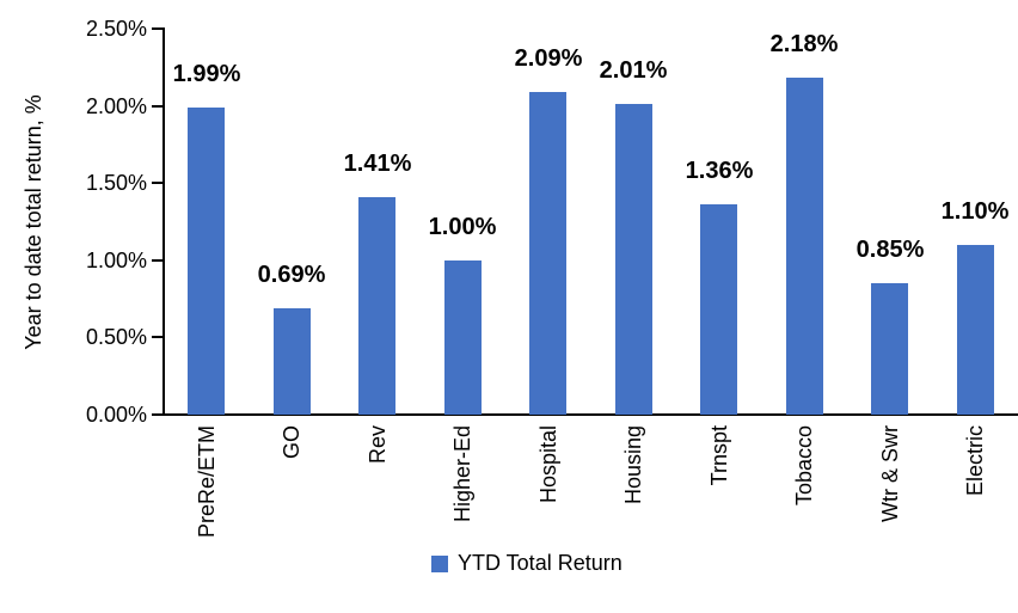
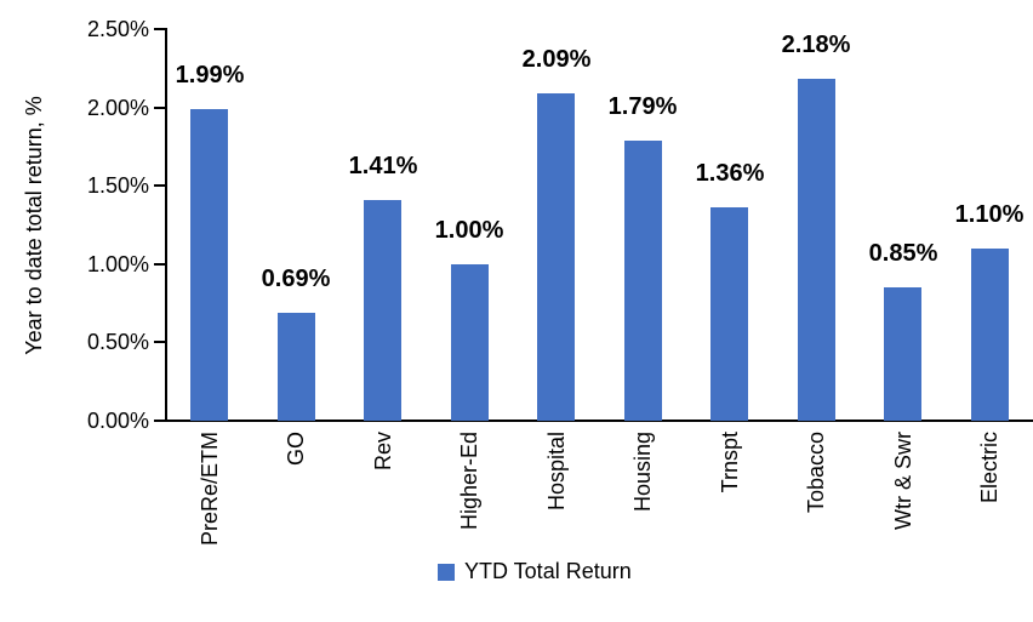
Housing: 2.01% -> 1.79%
